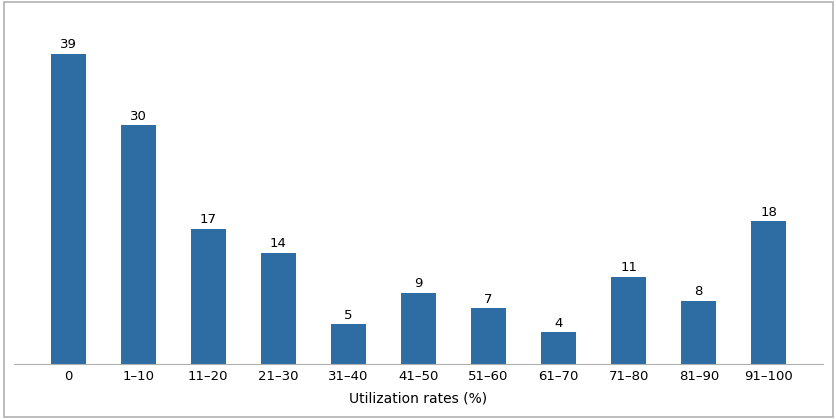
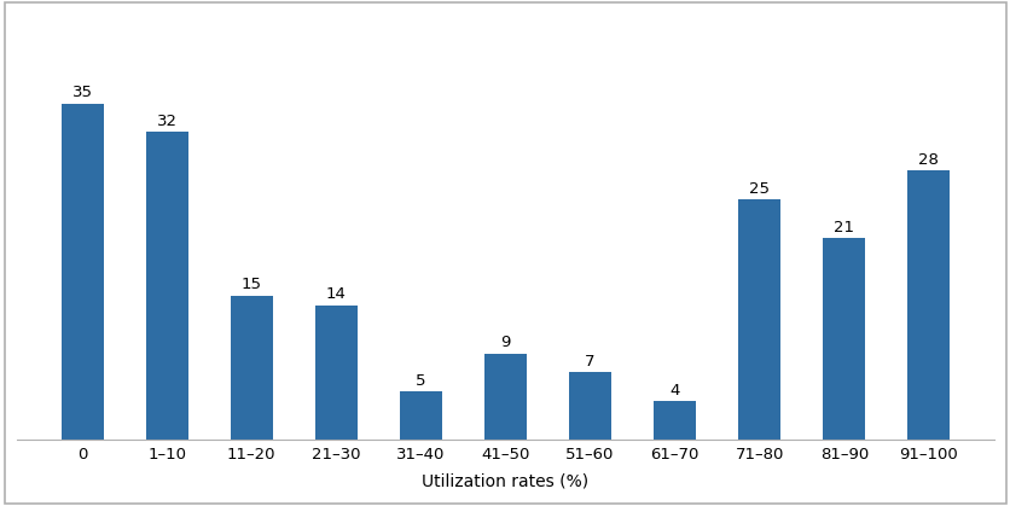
0: 39 -> 35
1–10: 30 -> 32
11–20: 17 -> 15
71–80: 11 -> 25
81–90: 8 -> 21
91–100: 18 -> 28
